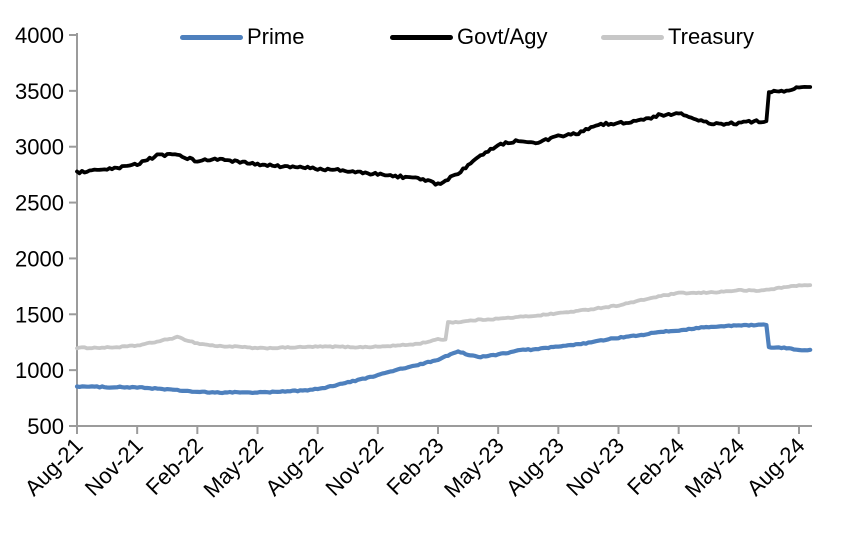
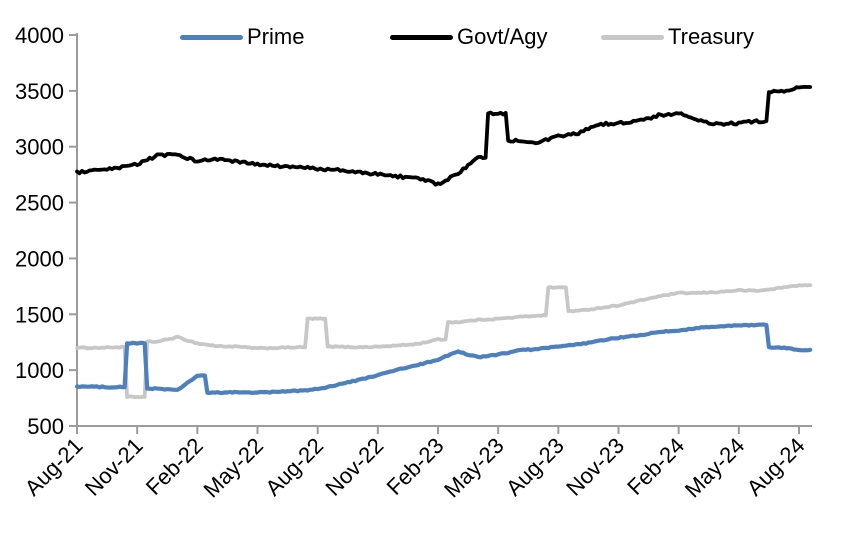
Treasury/Nov-21: 1220 -> 760
Prime/Nov-21: 840 -> 1240
Prime/Feb-22: 800 -> 950
Treasury/Aug-22: 1210 -> 1460
Govt/Agy/May-23: 3020 -> 3300
Treasury/Aug-23: 1510 -> 1740
